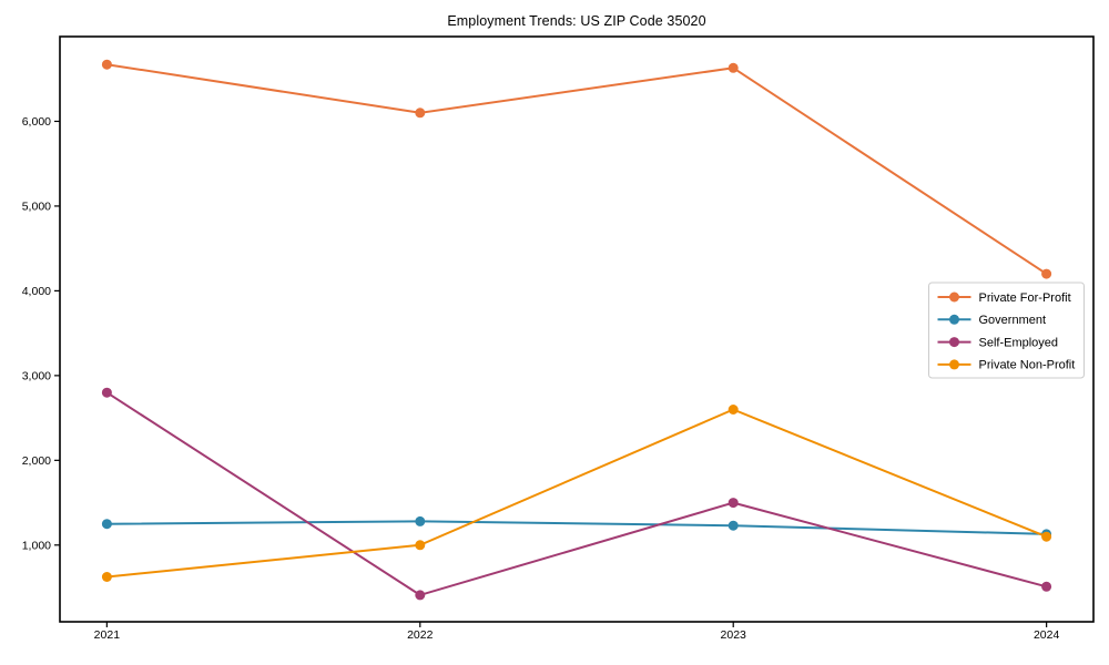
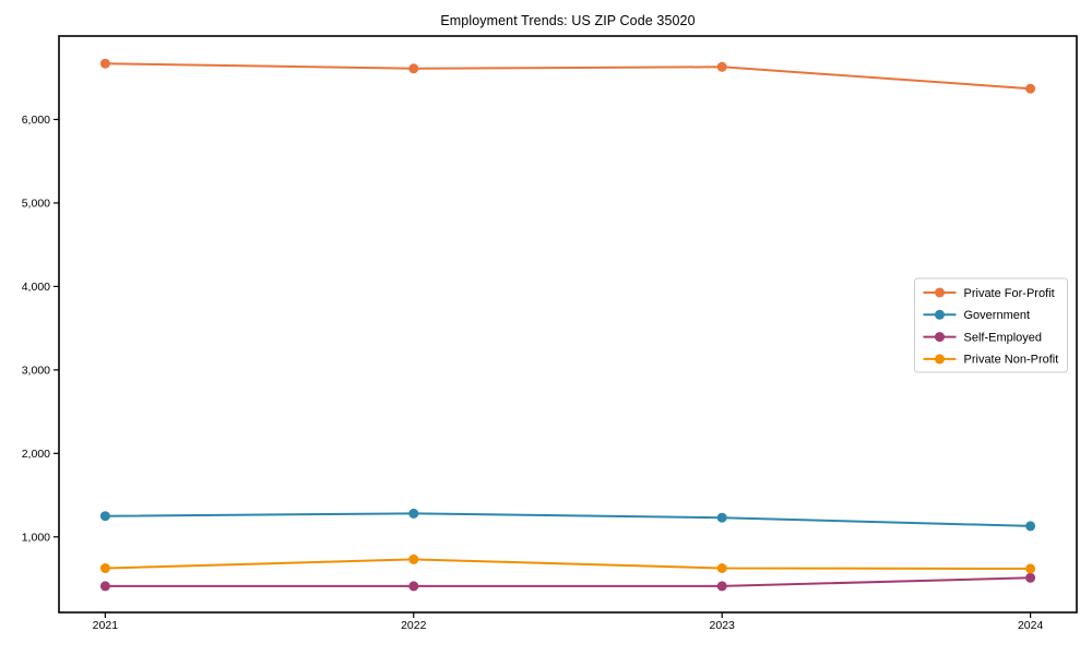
Self-Employed/2021: 2800 -> 400
Private For-Profit/2022: 6100 -> 6600
Private Non-Profit/2022: 1000 -> 700
Self-Employed/2023: 1500 -> 400
Private Non-Profit/2023: 2600 -> 600
Private For-Profit/2024: 4200 -> 6400
Private Non-Profit/2024: 1100 -> 600
